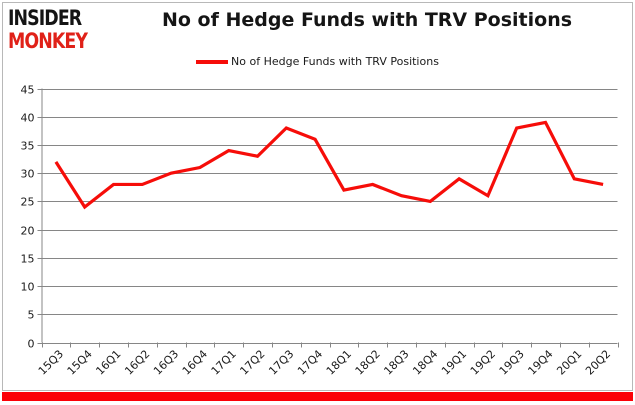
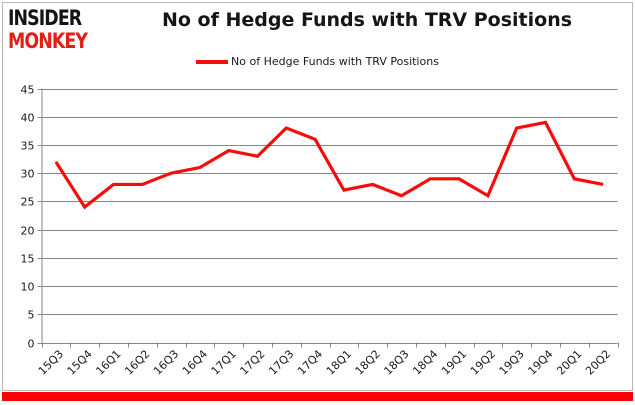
18Q4: 25 -> 29
